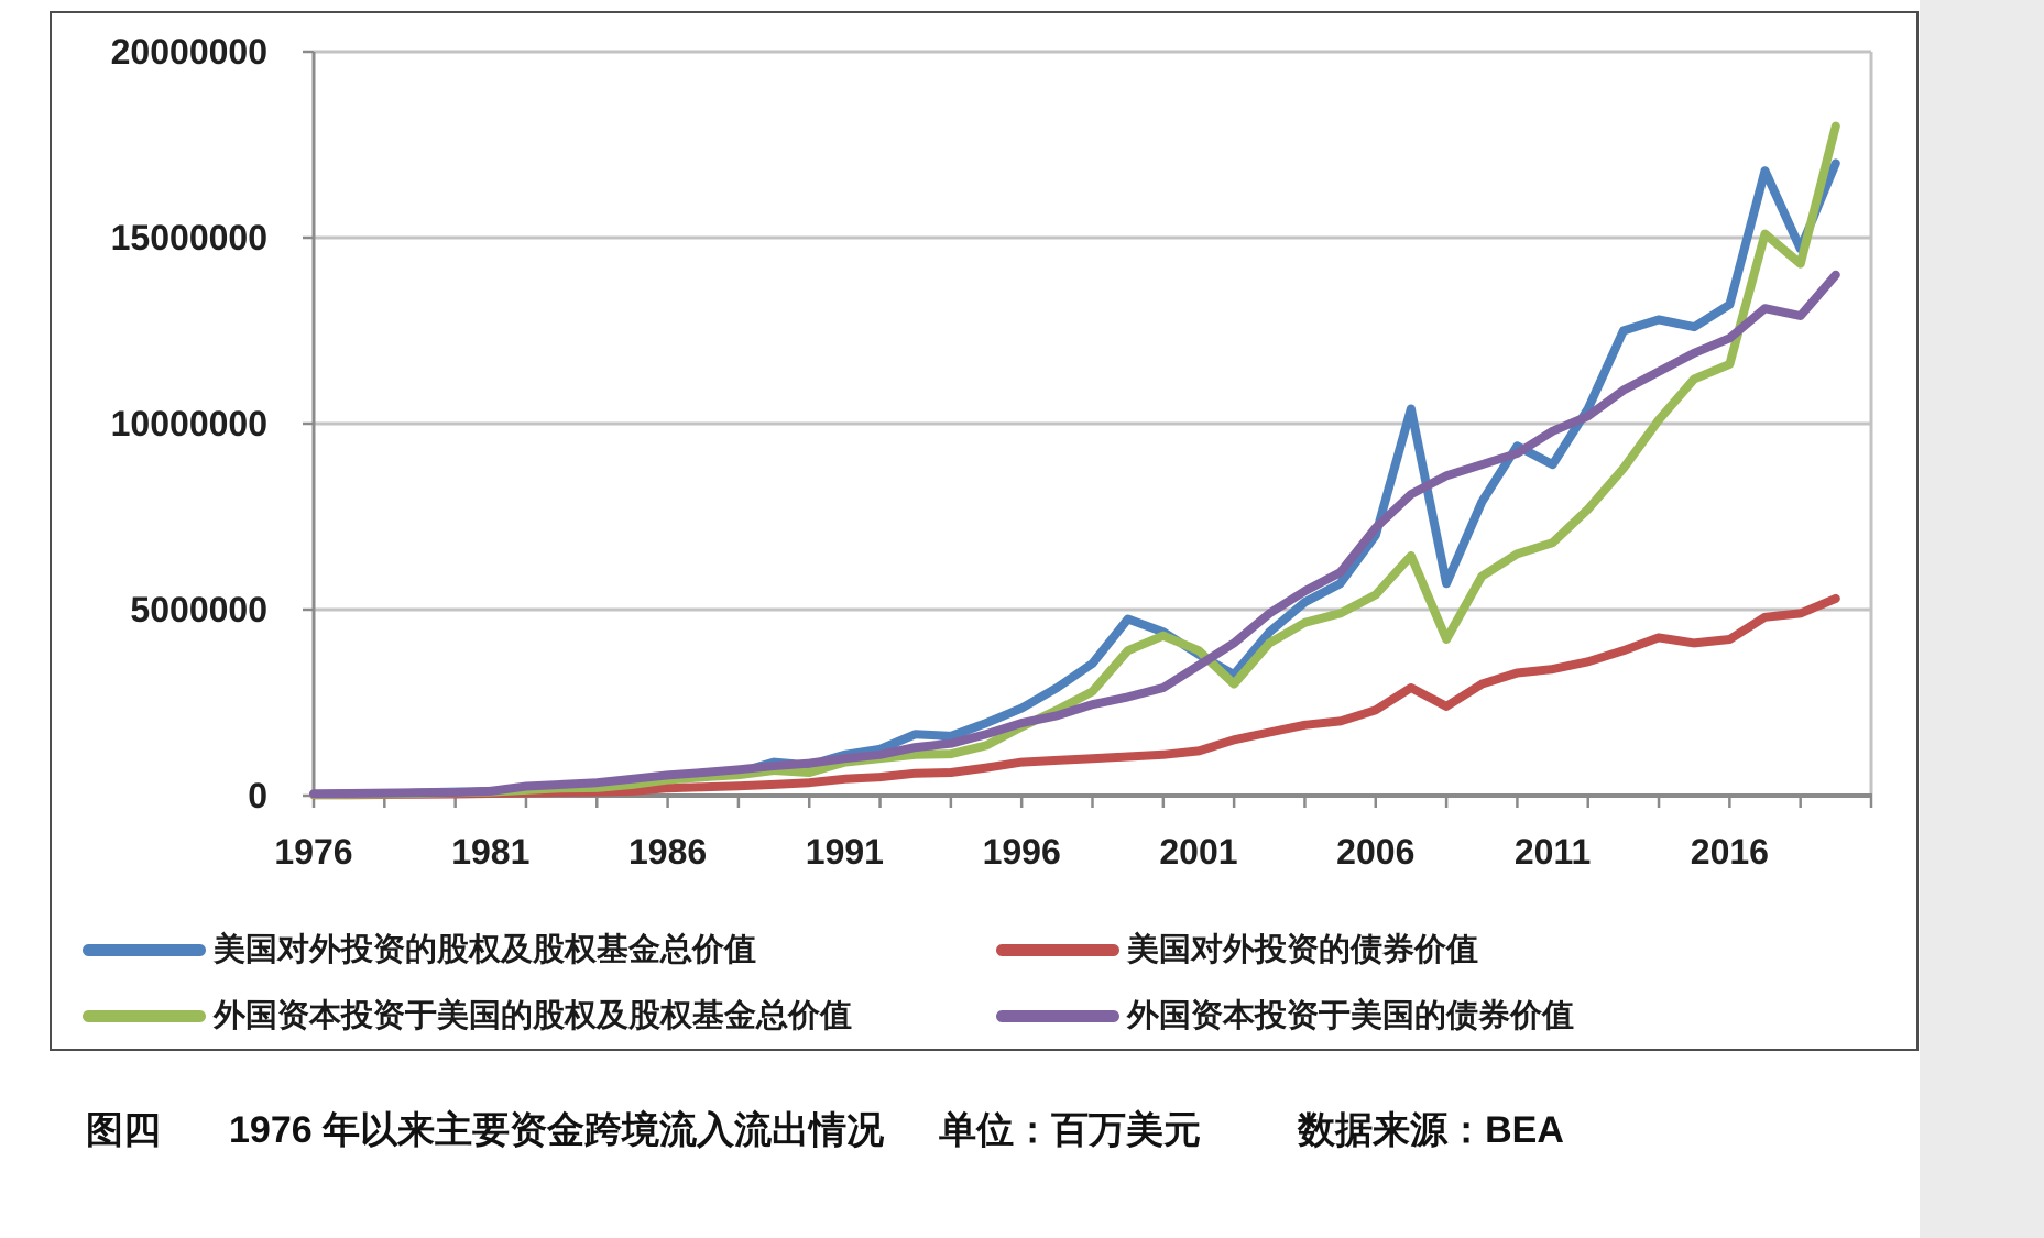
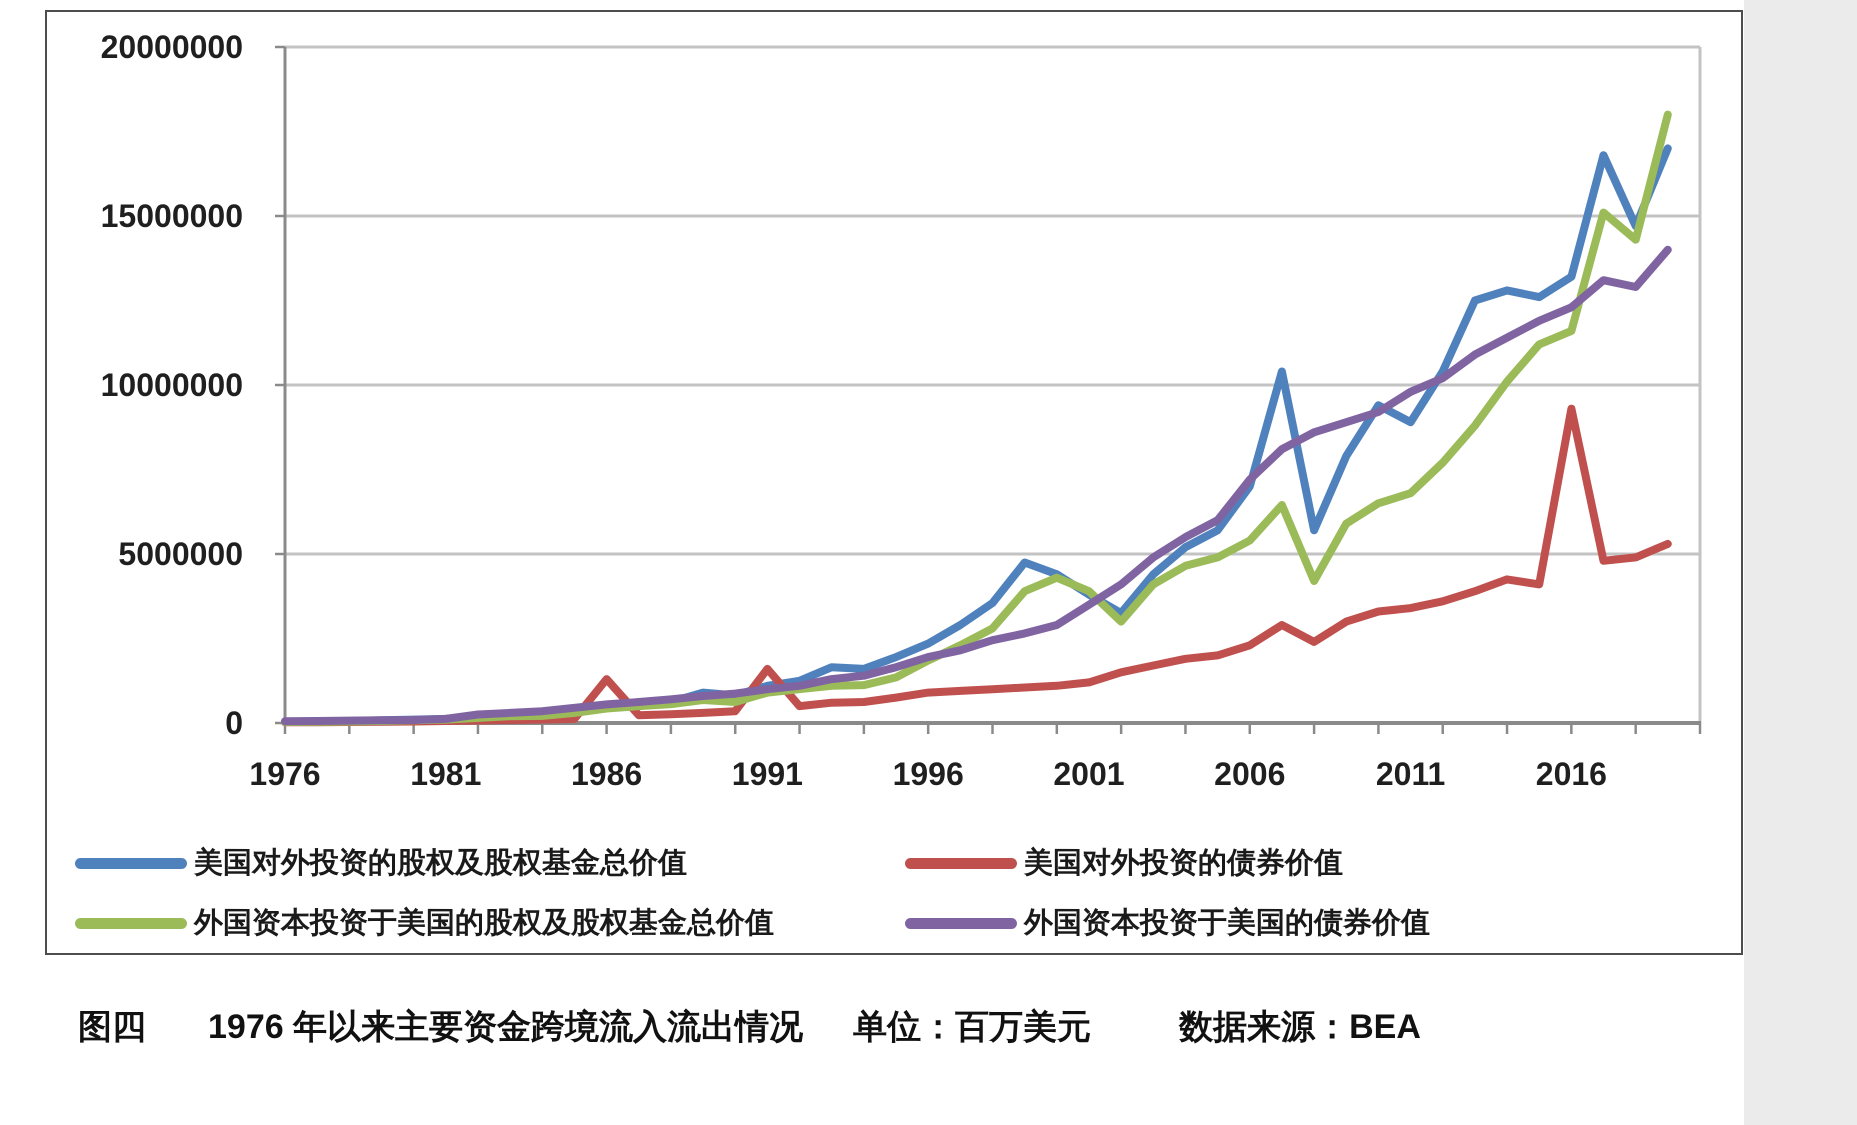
美国对外投资的债券价值/1986: 200000 -> 1300000
美国对外投资的债券价值/1991: 400000 -> 1600000
美国对外投资的债券价值/2016: 4200000 -> 9300000
